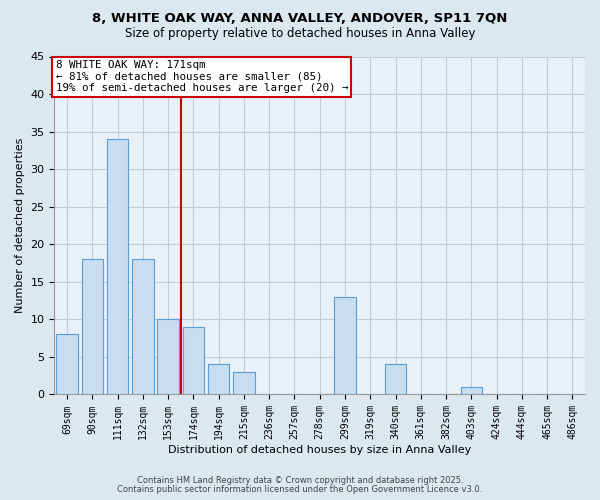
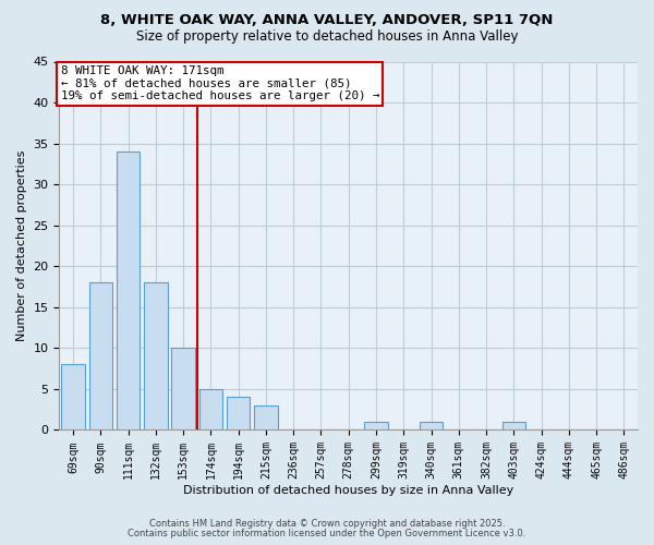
174sqm: 9 -> 5
299sqm: 13 -> 1
340sqm: 4 -> 1
